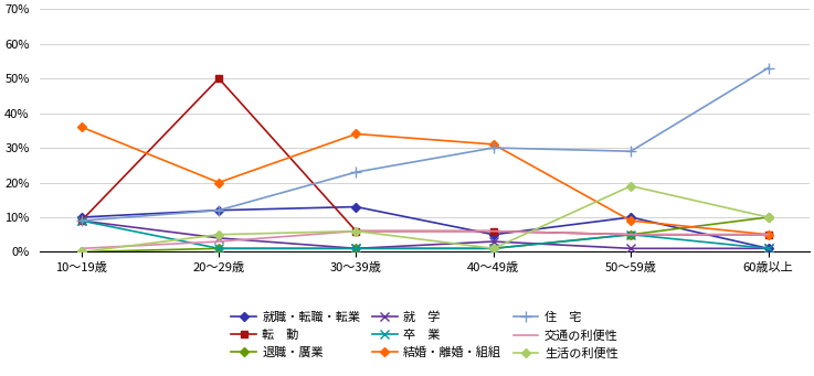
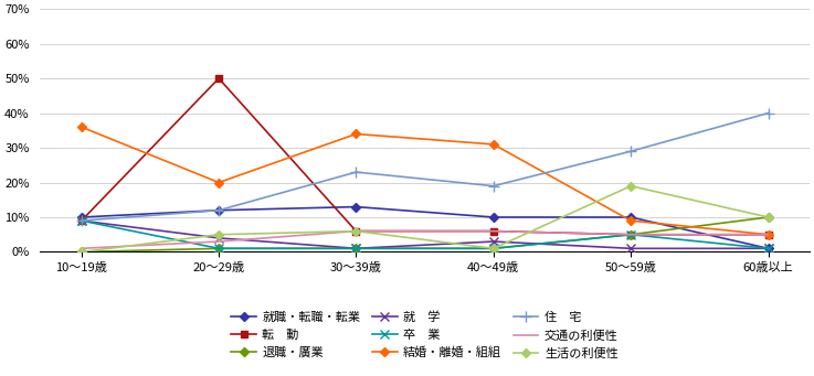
就職・転職・転業/40〜49歳: 5% -> 10%
住 宅/40〜49歳: 30% -> 19%
住 宅/60歳以上: 53% -> 40%
